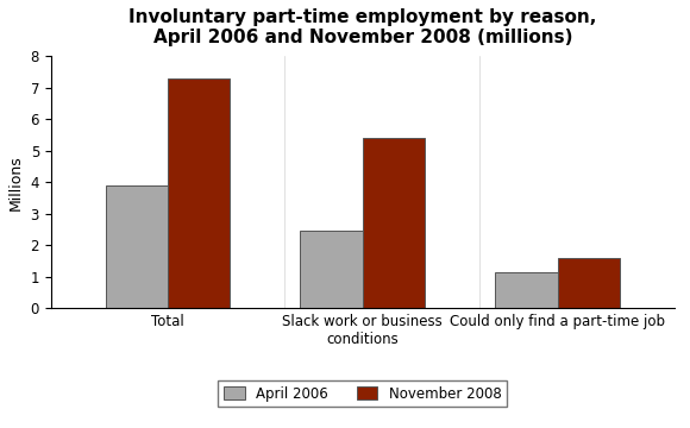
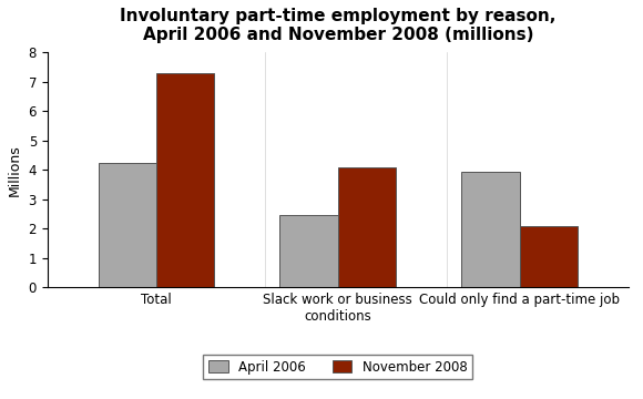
April 2006/Total: 3.90 -> 4.25
November 2008/Slack work or business conditions: 5.4 -> 4.1
April 2006/Could only find a part-time job: 1.15 -> 3.95
November 2008/Could only find a part-time job: 1.6 -> 2.1
